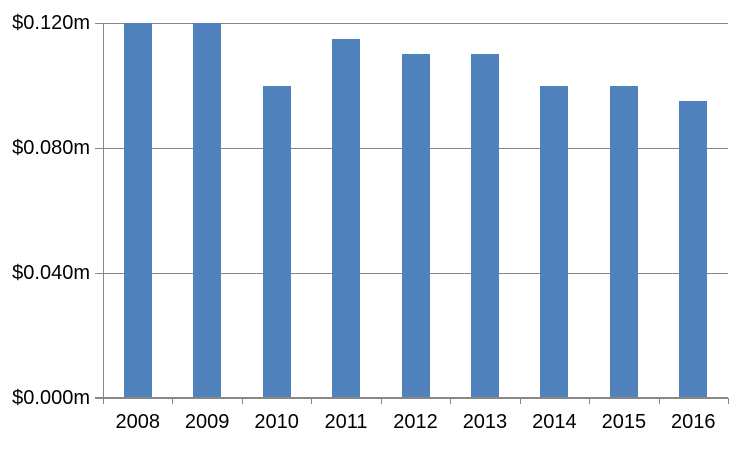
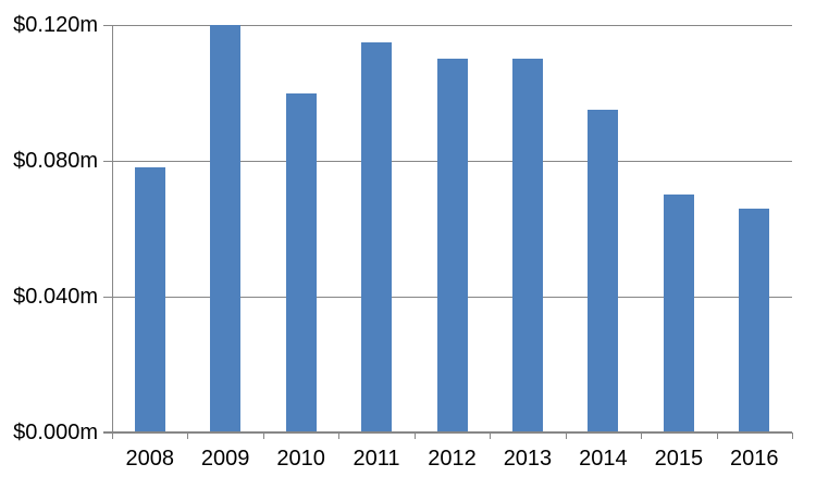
2008: $0.120m -> $0.078m
2014: $0.100m -> $0.095m
2015: $0.100m -> $0.070m
2016: $0.095m -> $0.066m
